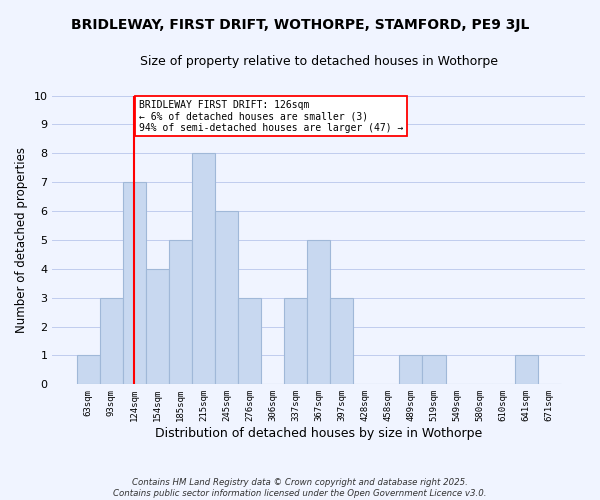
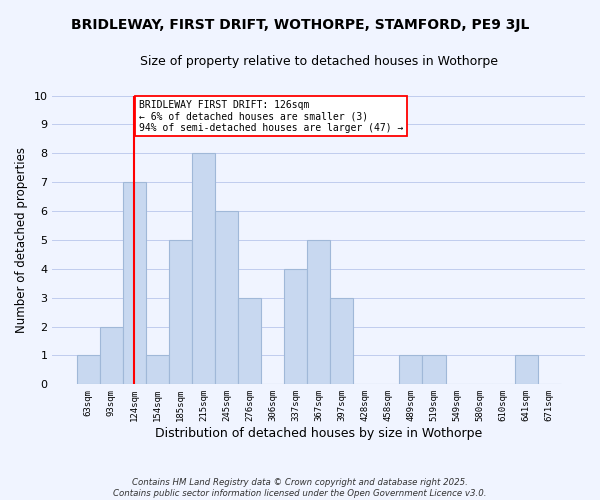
93sqm: 3 -> 2
154sqm: 4 -> 1
337sqm: 3 -> 4
